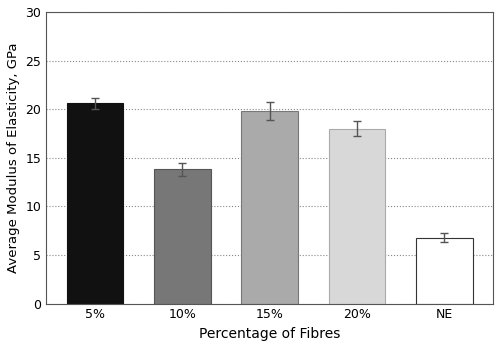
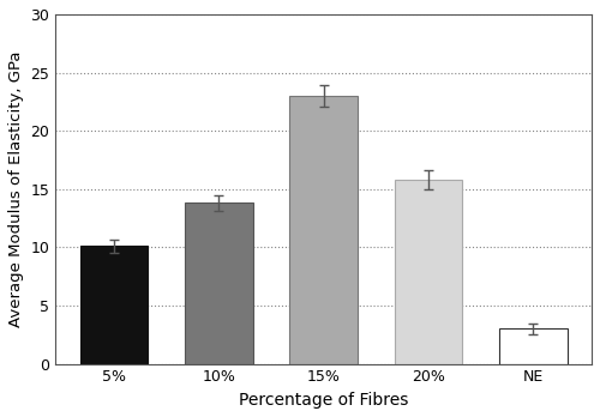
5%: 20.6 -> 10.1
15%: 19.8 -> 23.0
20%: 18.0 -> 15.8
NE: 6.8 -> 3.0
